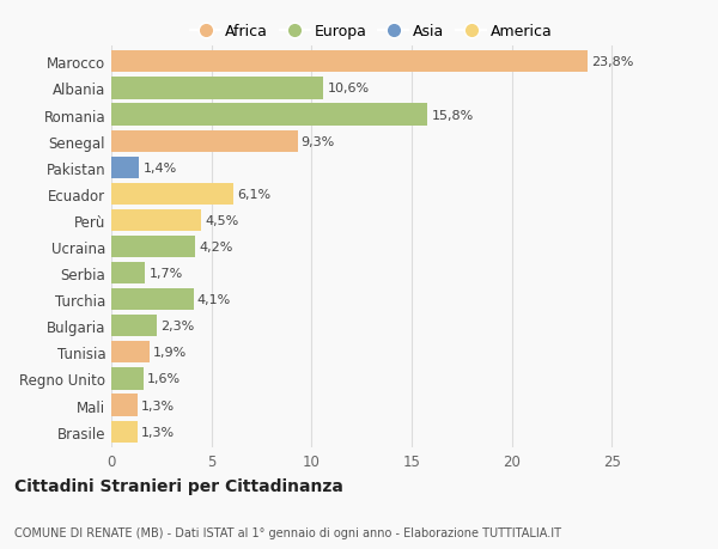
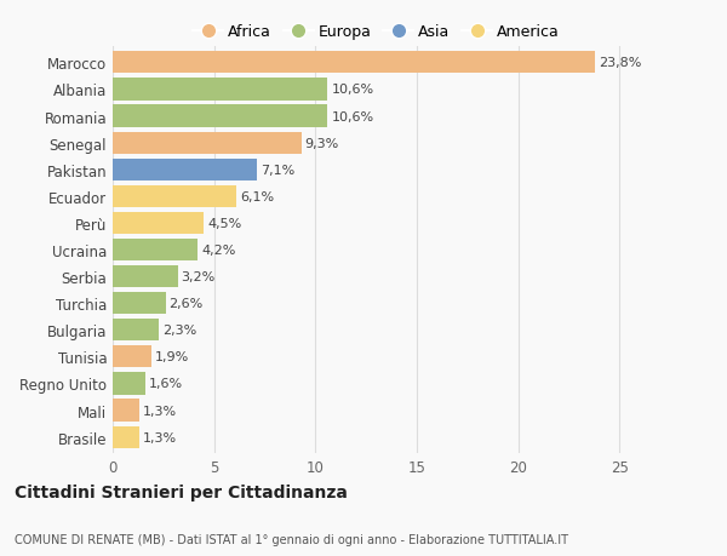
Romania: 15,8% -> 10,6%
Pakistan: 1,4% -> 7,1%
Serbia: 1,7% -> 3,2%
Turchia: 4,1% -> 2,6%
